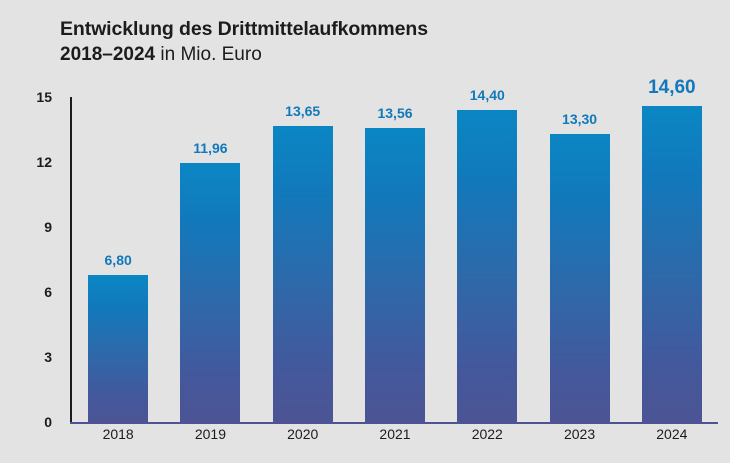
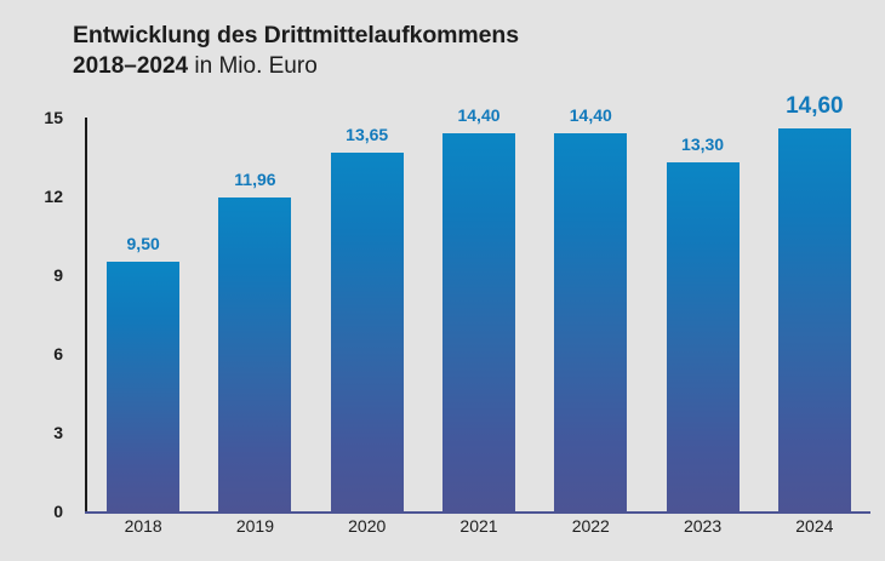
2018: 6,80 -> 9,50
2021: 13,56 -> 14,40
